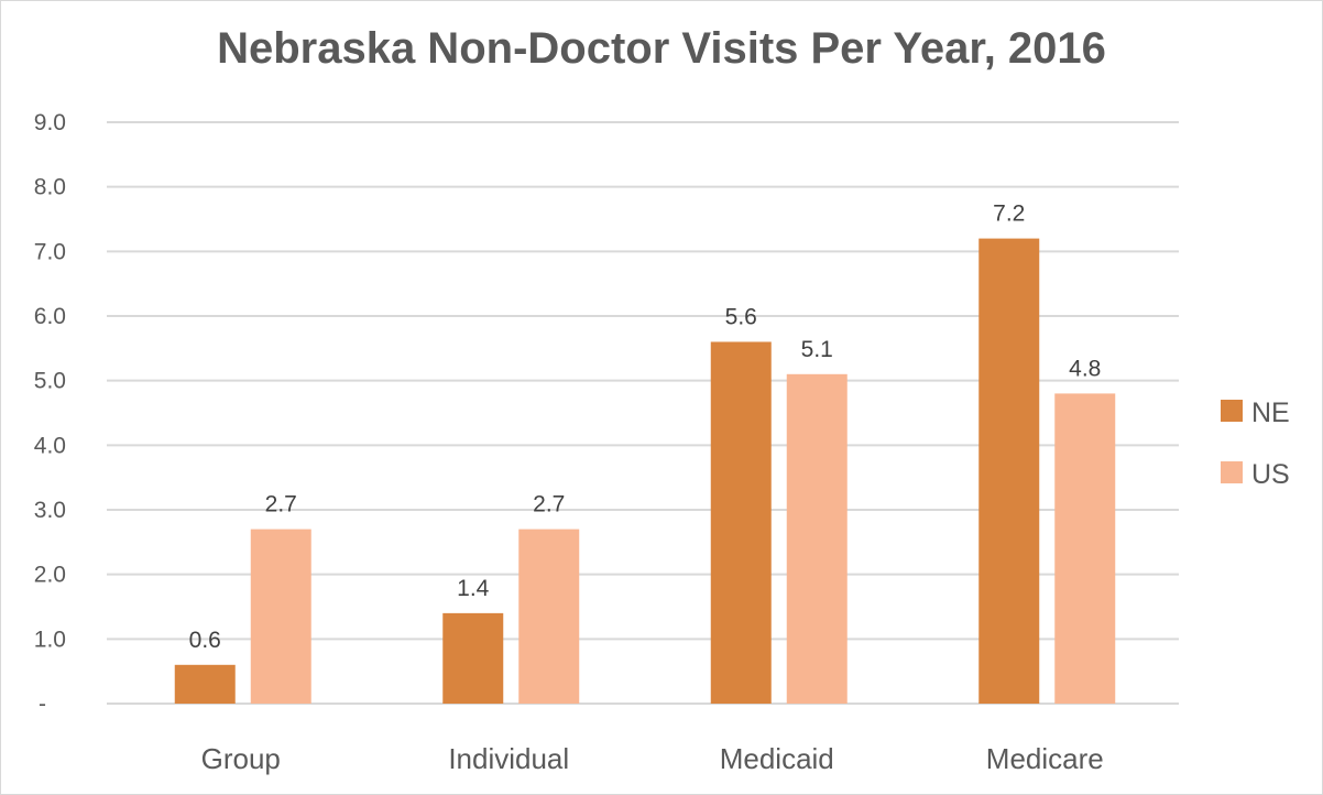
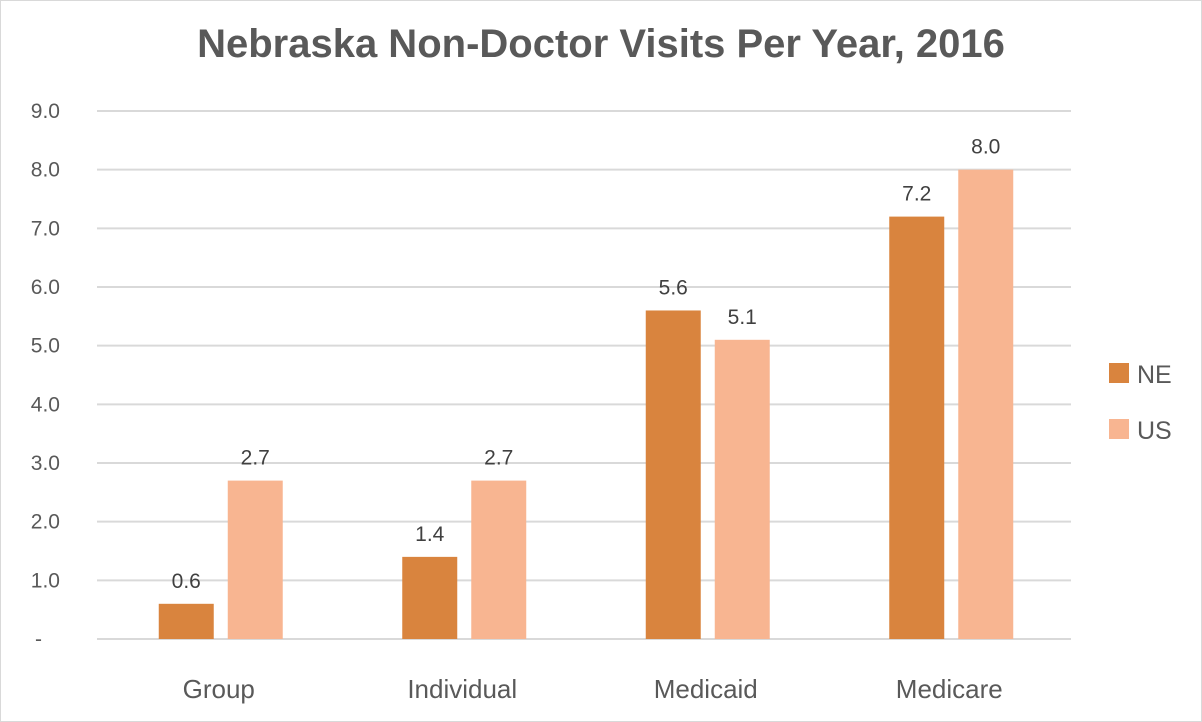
US/Medicare: 4.8 -> 8.0
